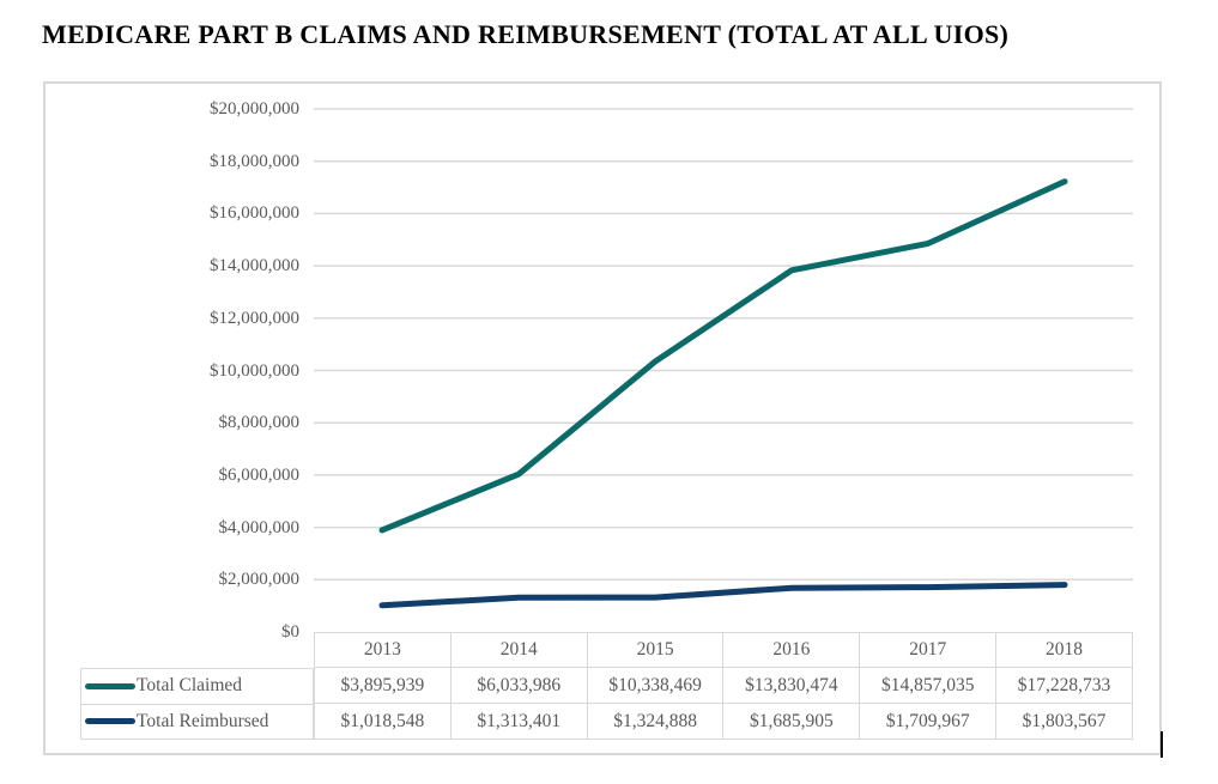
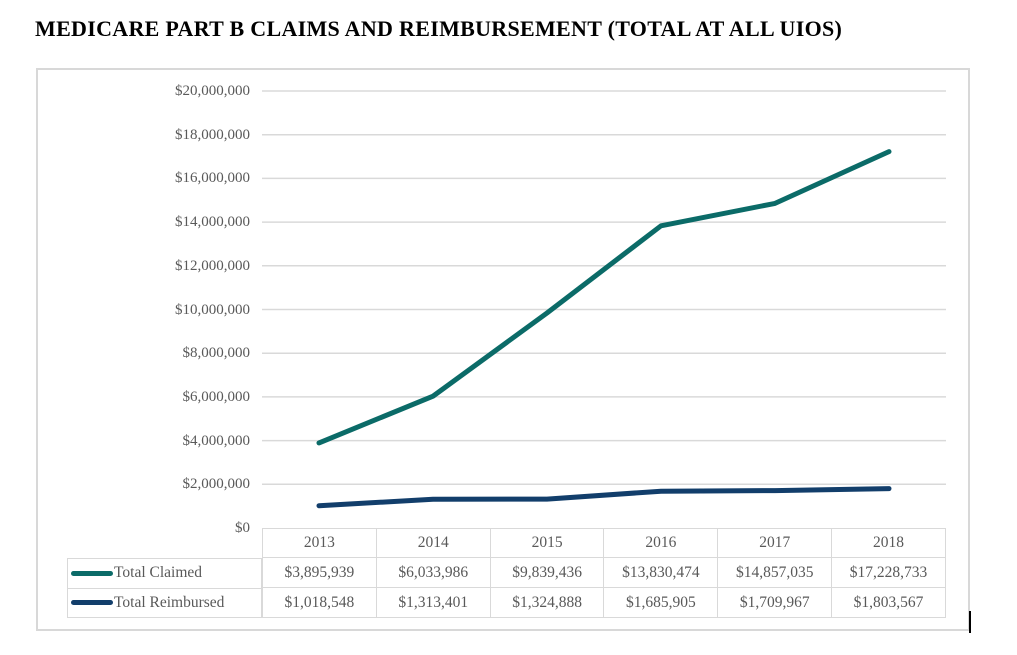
Total Claimed/2015: $10,338,469 -> $9,839,436
